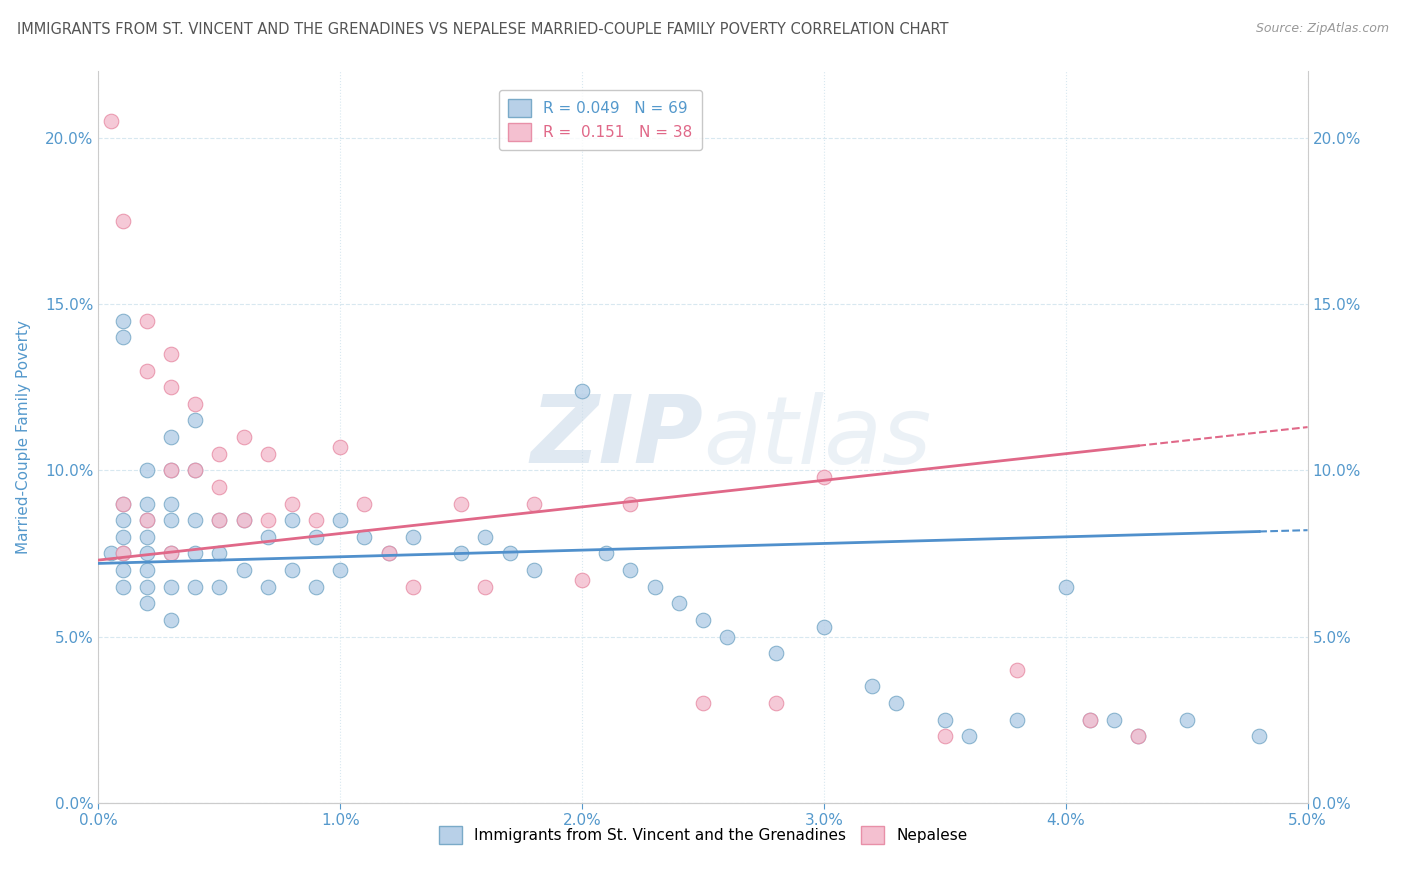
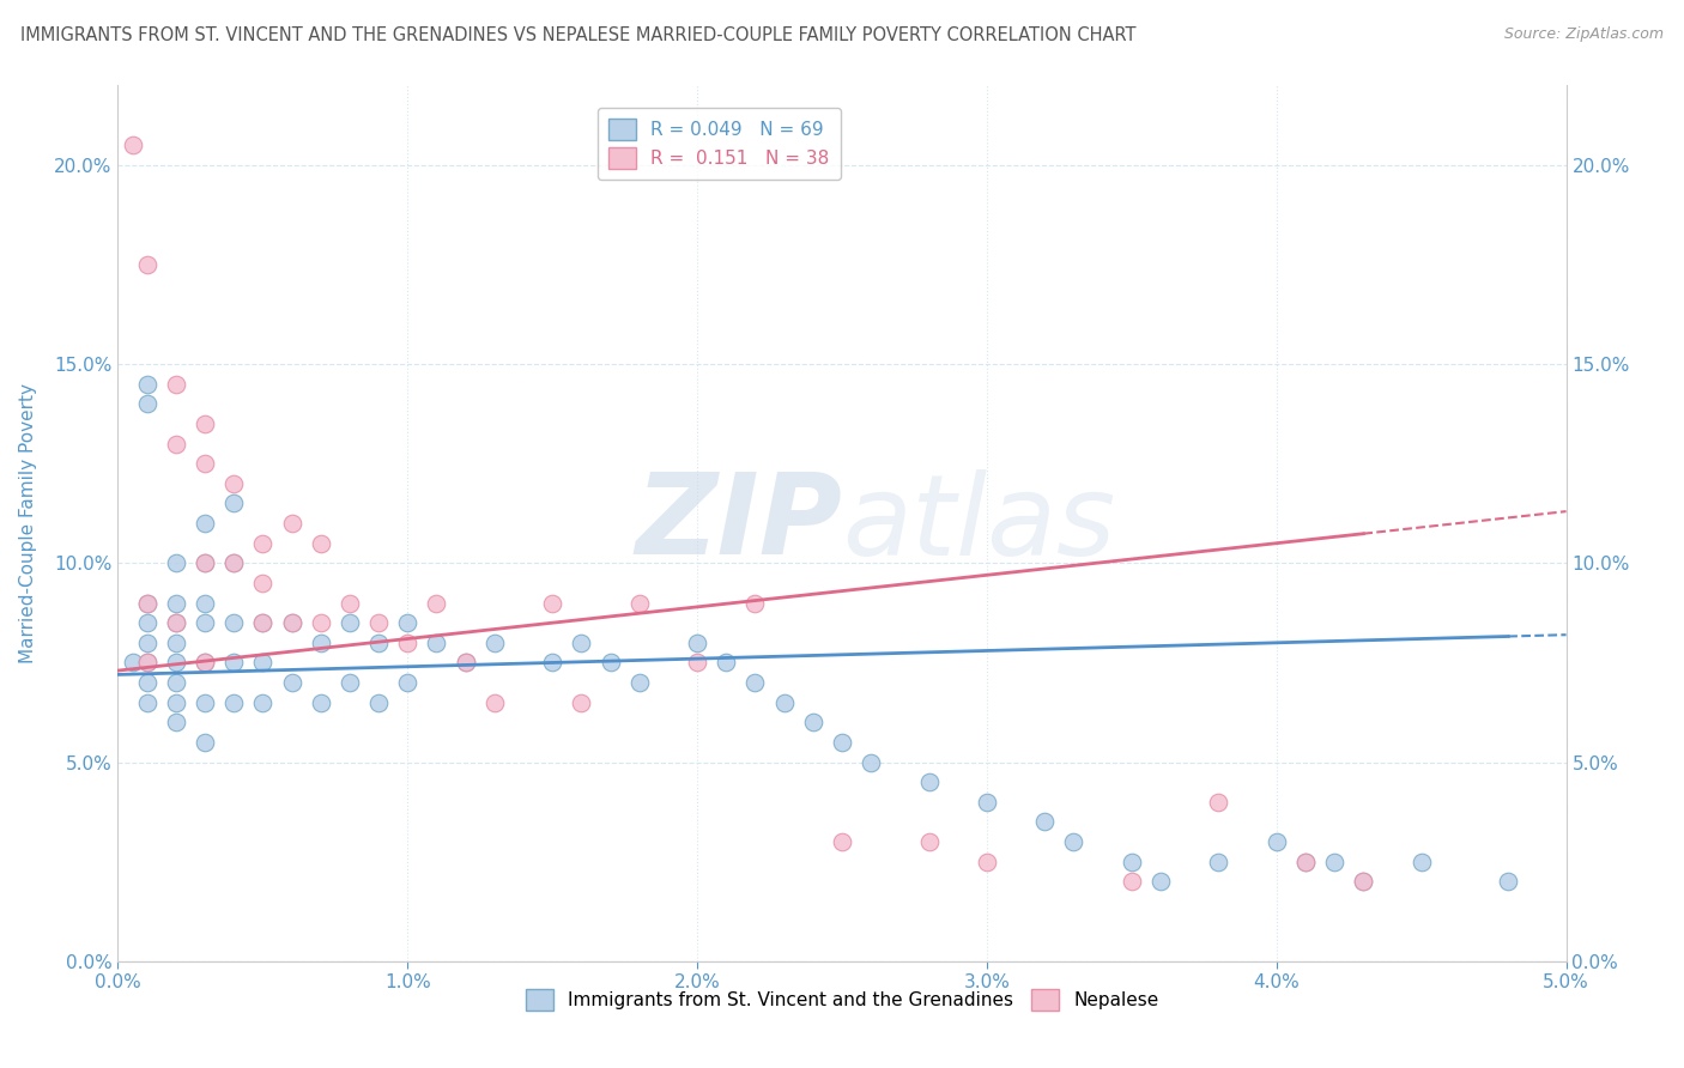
Nepalese/1.0%: 10.7% -> 8.0%
Immigrants from St. Vincent and the Grenadines/2.0%: 12.4% -> 8.0%
Nepalese/2.0%: 6.7% -> 7.5%
Immigrants from St. Vincent and the Grenadines/3.0%: 5.3% -> 4.0%
Nepalese/3.0%: 9.8% -> 2.5%
Immigrants from St. Vincent and the Grenadines/4.0%: 6.5% -> 3.0%
